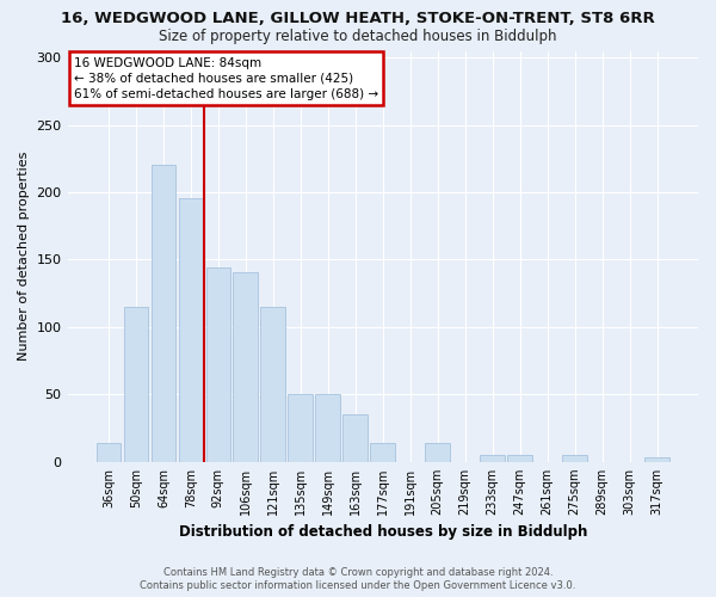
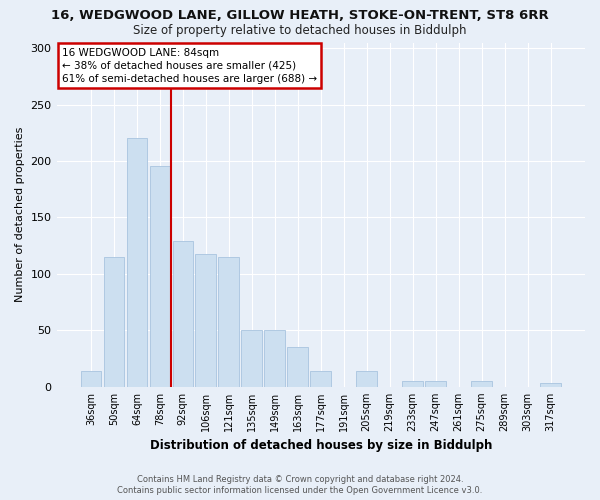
92sqm: 144 -> 129
106sqm: 141 -> 118
